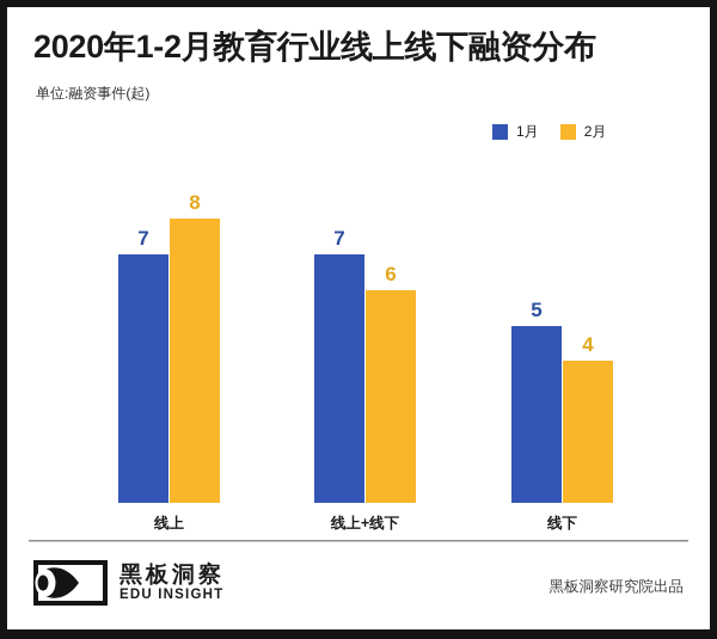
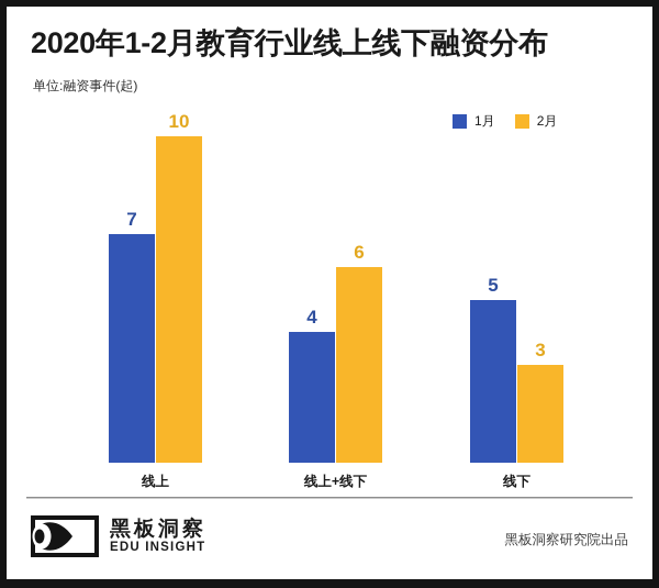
2月/线上: 8 -> 10
1月/线上+线下: 7 -> 4
2月/线下: 4 -> 3
